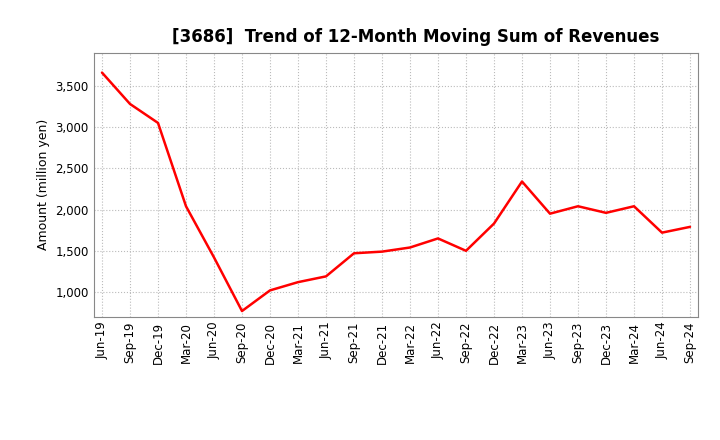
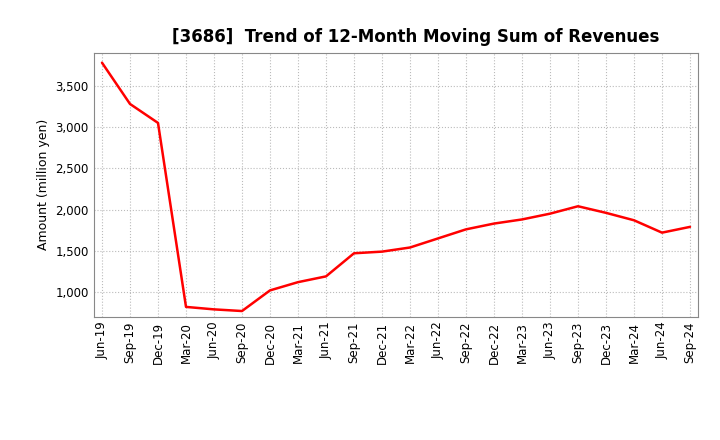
Jun-19: 3,660 -> 3,780
Mar-20: 2,040 -> 820
Jun-20: 1,420 -> 790
Sep-22: 1,500 -> 1,760
Mar-23: 2,340 -> 1,880
Mar-24: 2,040 -> 1,870
